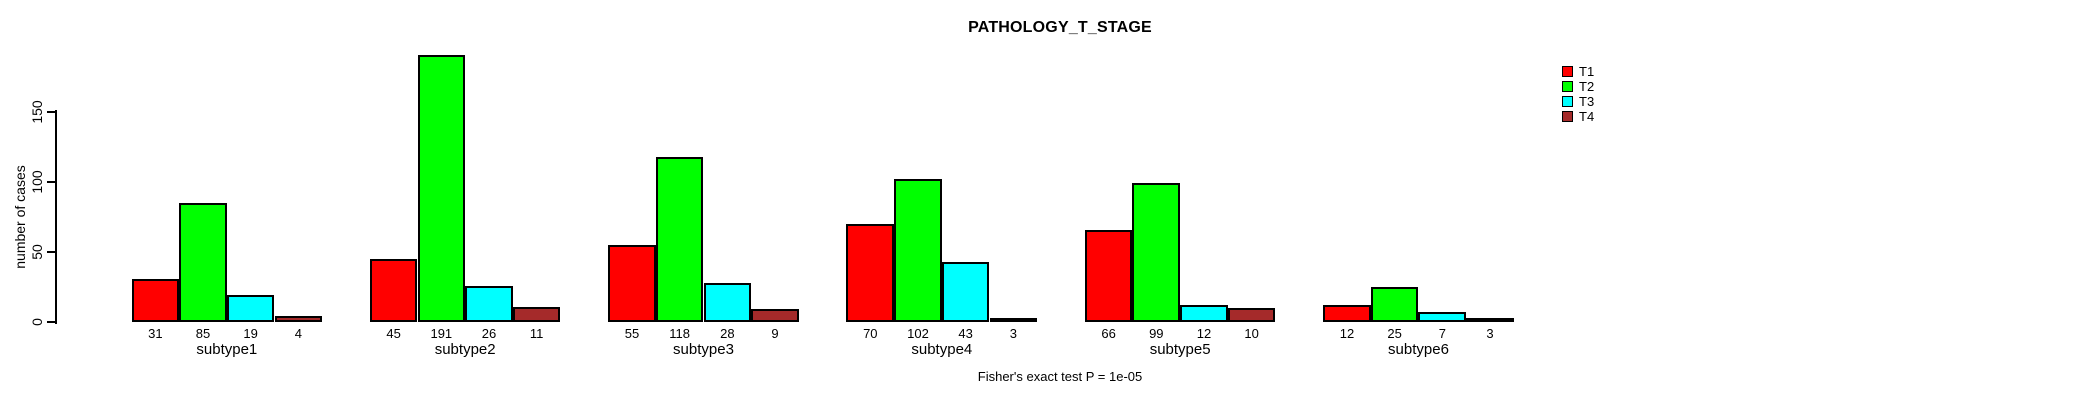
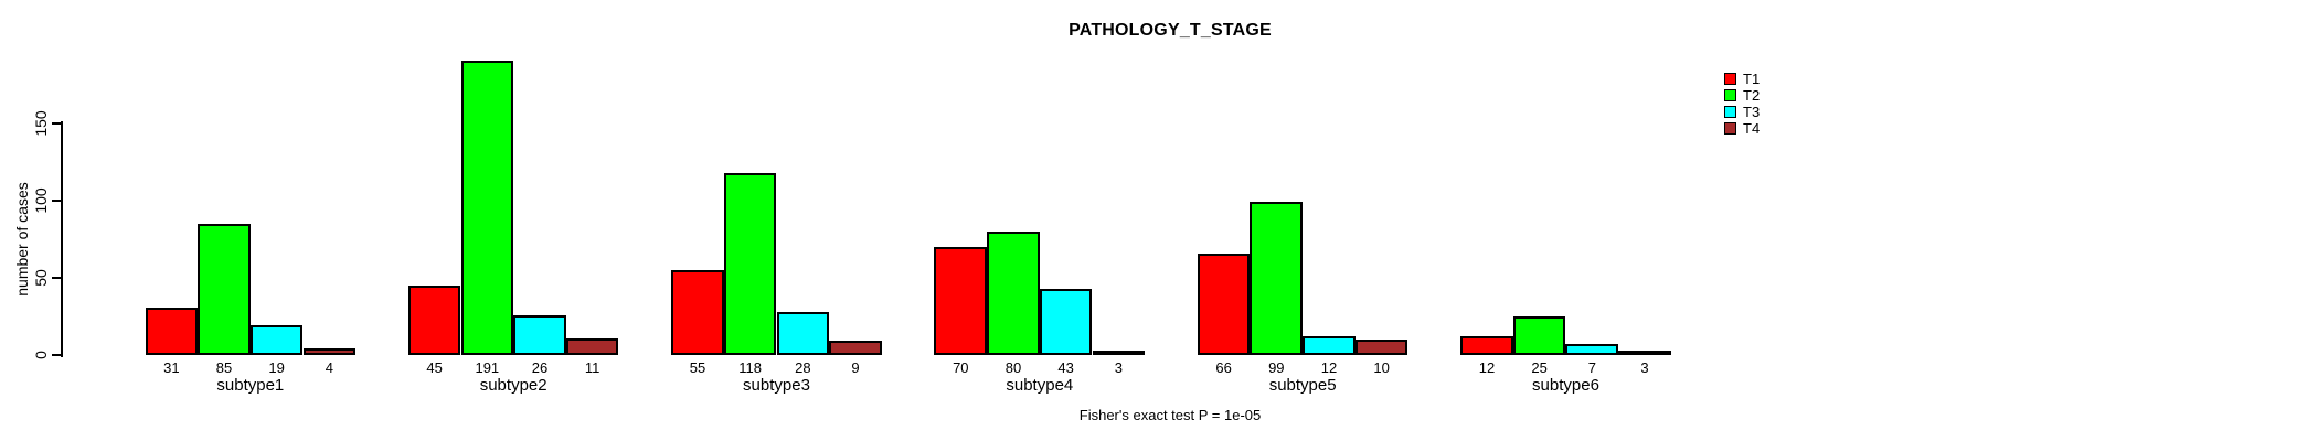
T2/subtype4: 102 -> 80
